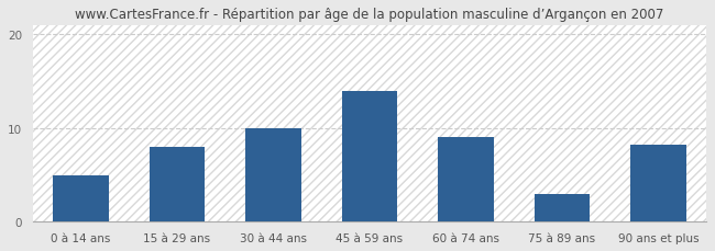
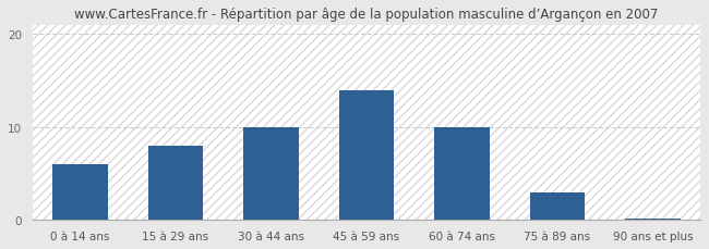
0 à 14 ans: 5.0 -> 6.0
60 à 74 ans: 9.0 -> 10.0
90 ans et plus: 8.2 -> 0.2
